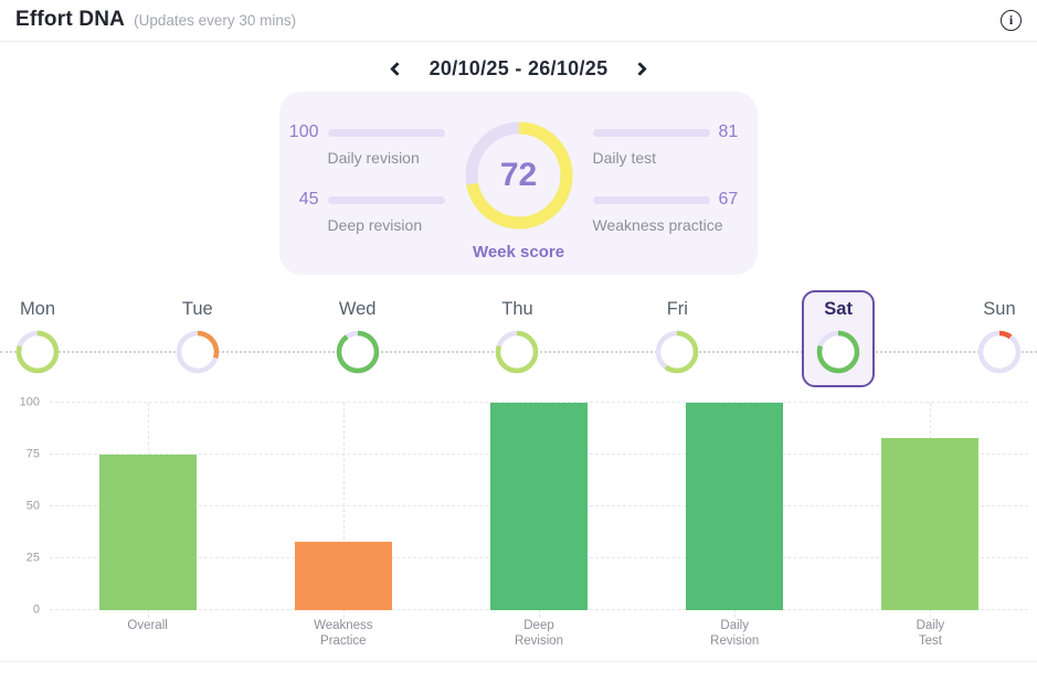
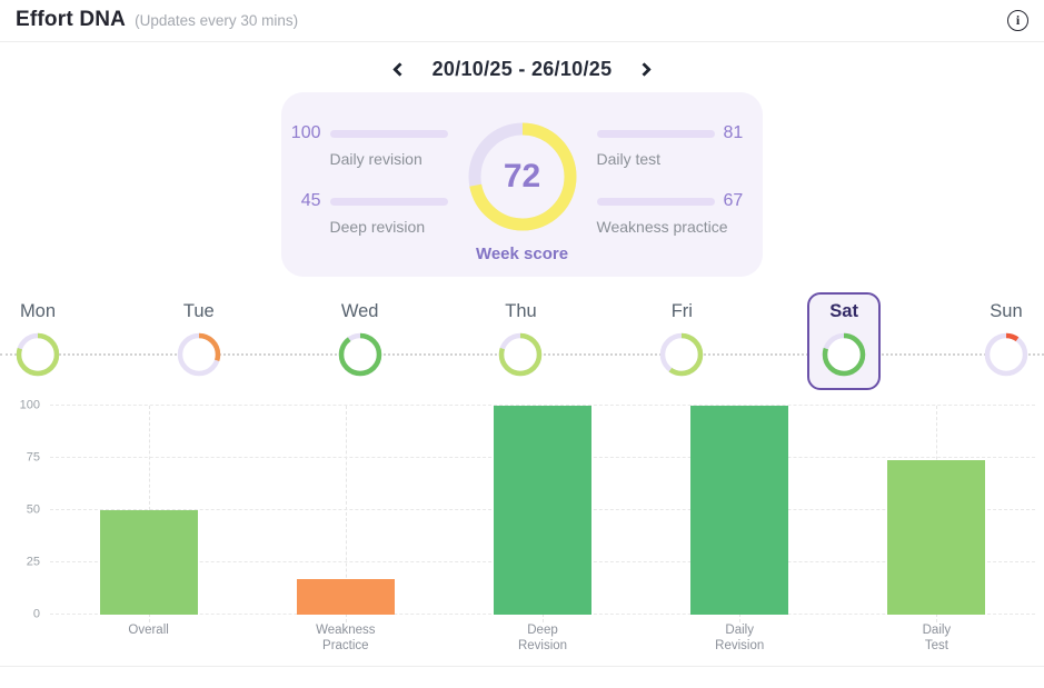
Overall: 75 -> 50
Weakness Practice: 33 -> 17
Daily Test: 83 -> 74
